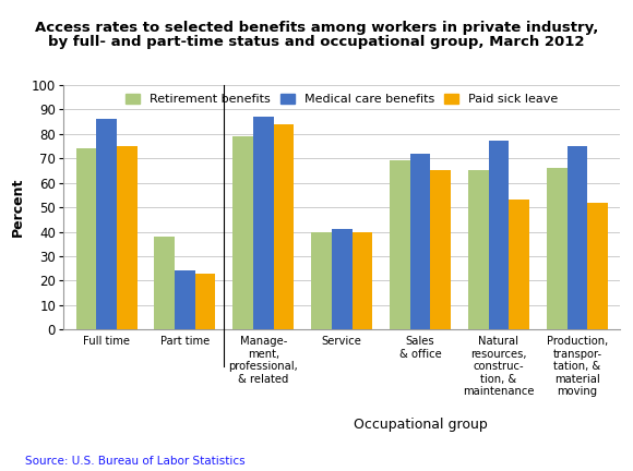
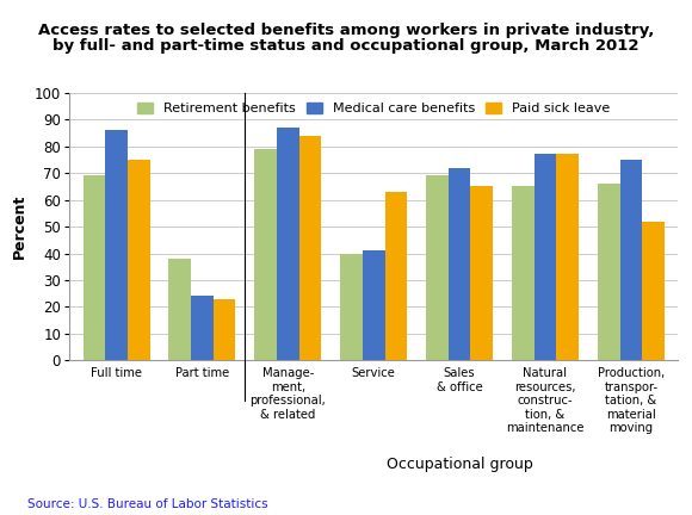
Retirement benefits/Full time: 74 -> 69
Paid sick leave/Service: 40 -> 63
Paid sick leave/Natural resources, construc- tion, & maintenance: 53 -> 77
